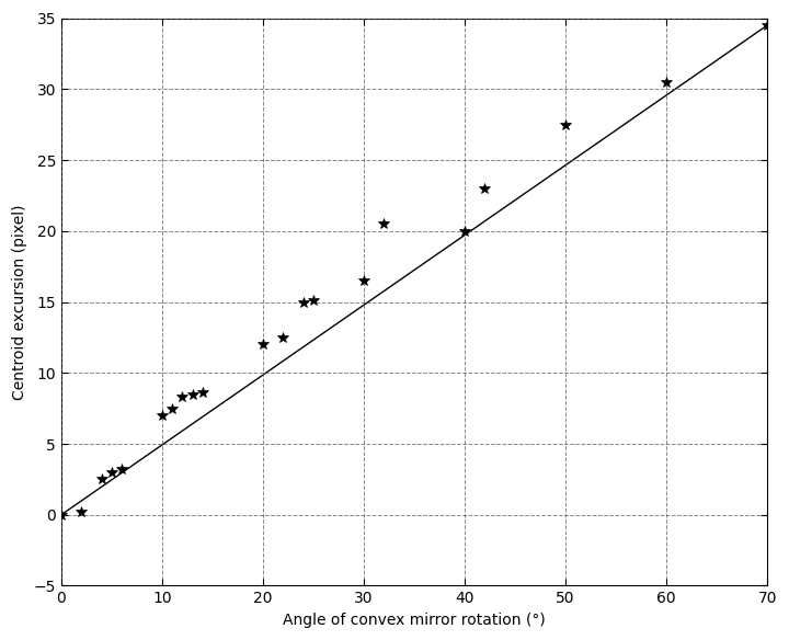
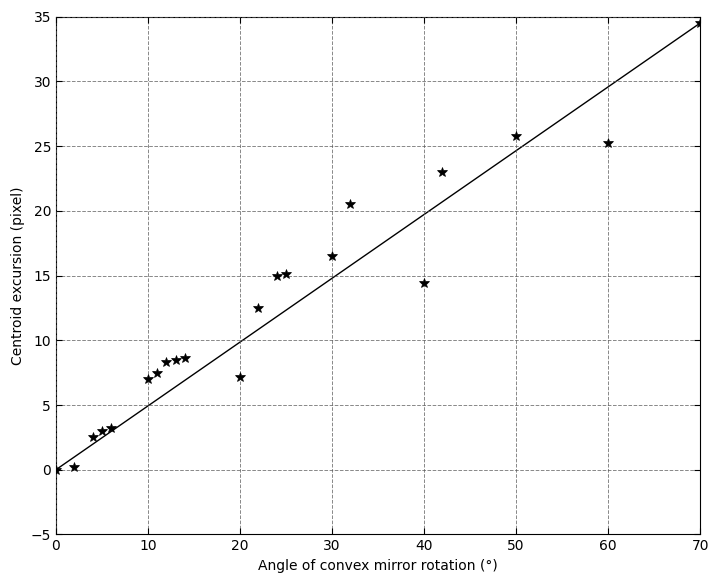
20: 12.0 -> 7.2
40: 20.0 -> 14.4
50: 27.5 -> 25.8
60: 30.5 -> 25.2
